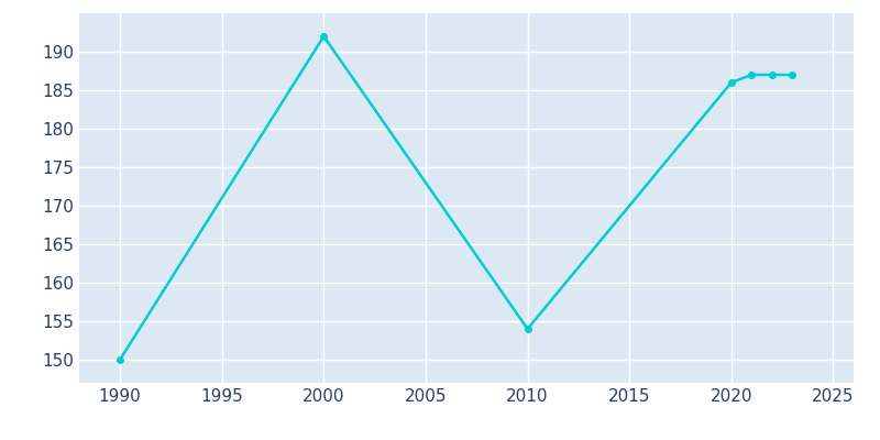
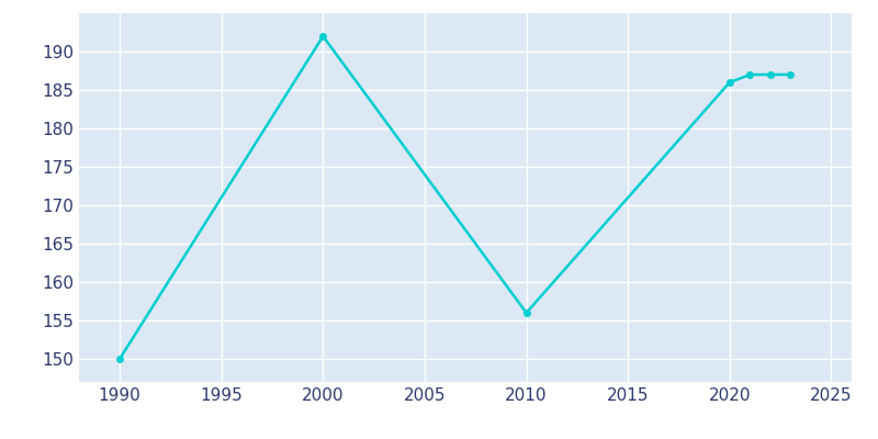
2010: 154 -> 156
